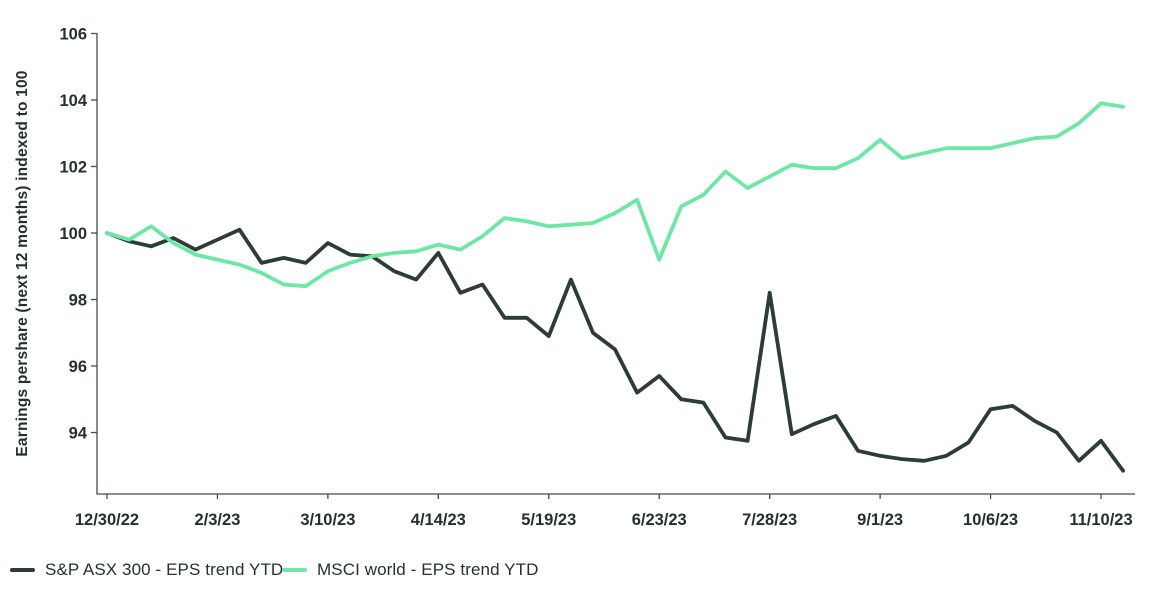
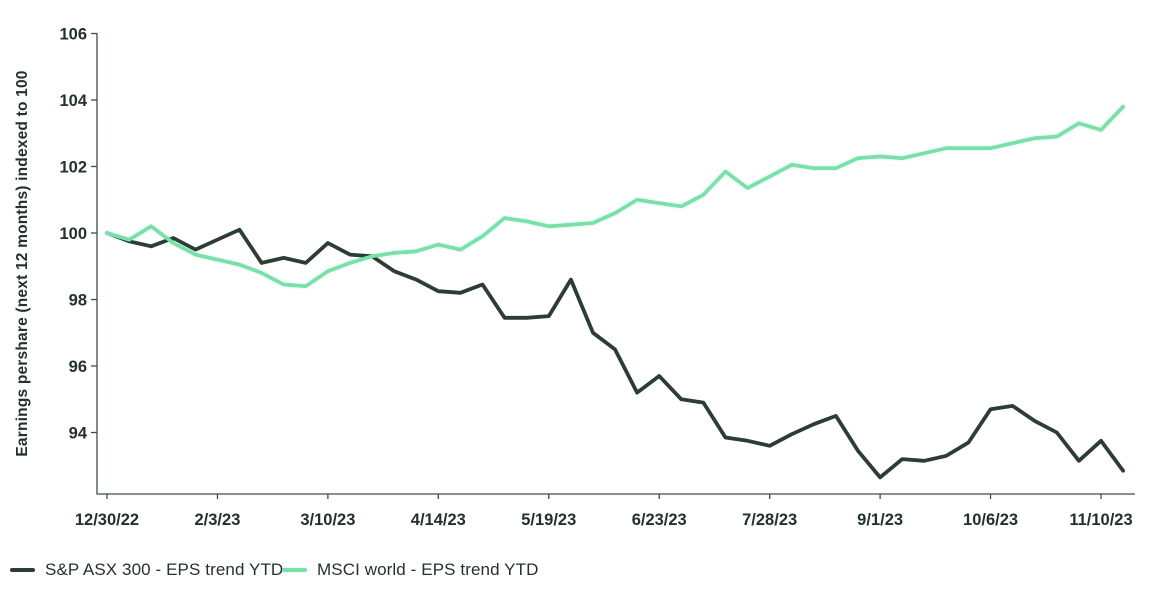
S&P ASX 300 - EPS trend YTD/4/14/23: 99.4 -> 98.2
S&P ASX 300 - EPS trend YTD/5/19/23: 96.9 -> 97.5
MSCI world - EPS trend YTD/6/23/23: 99.2 -> 100.9
S&P ASX 300 - EPS trend YTD/7/28/23: 98.2 -> 93.6
S&P ASX 300 - EPS trend YTD/9/1/23: 93.3 -> 92.7
MSCI world - EPS trend YTD/9/1/23: 102.8 -> 102.3
MSCI world - EPS trend YTD/11/10/23: 103.9 -> 103.1
